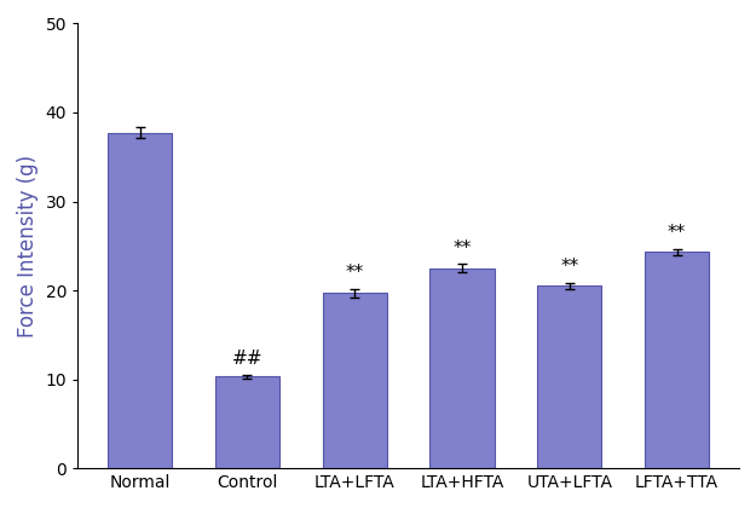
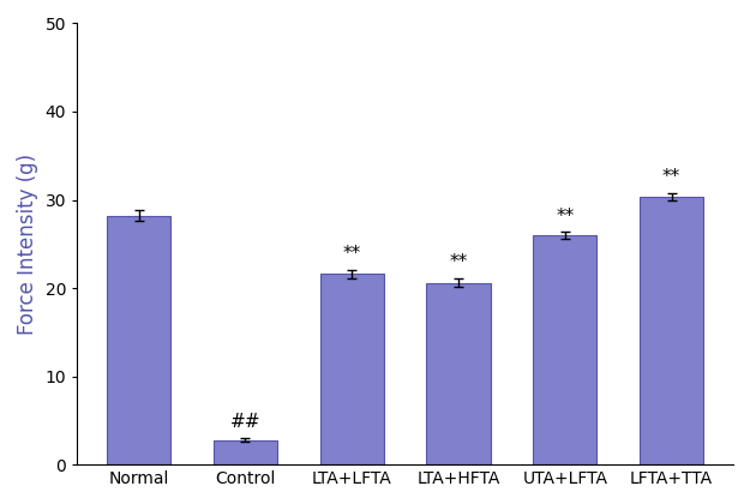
Normal: 37.7 -> 28.2
Control: 10.3 -> 2.8
LTA+LFTA: 19.7 -> 21.6
LTA+HFTA: 22.5 -> 20.6
UTA+LFTA: 20.5 -> 26.0
LFTA+TTA: 24.3 -> 30.4
